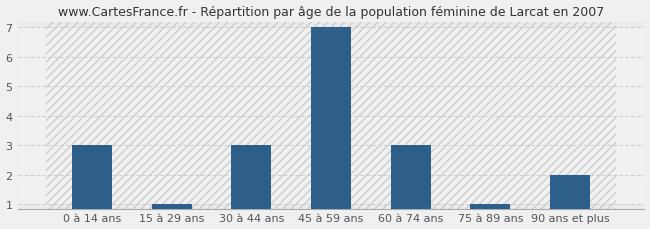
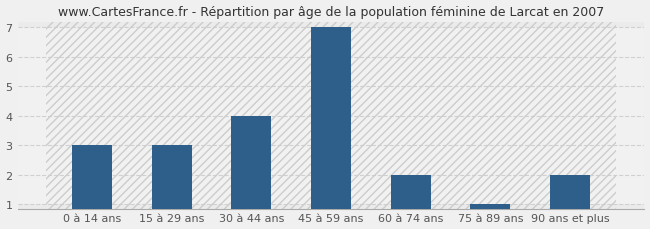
15 à 29 ans: 1 -> 3
30 à 44 ans: 3 -> 4
60 à 74 ans: 3 -> 2
